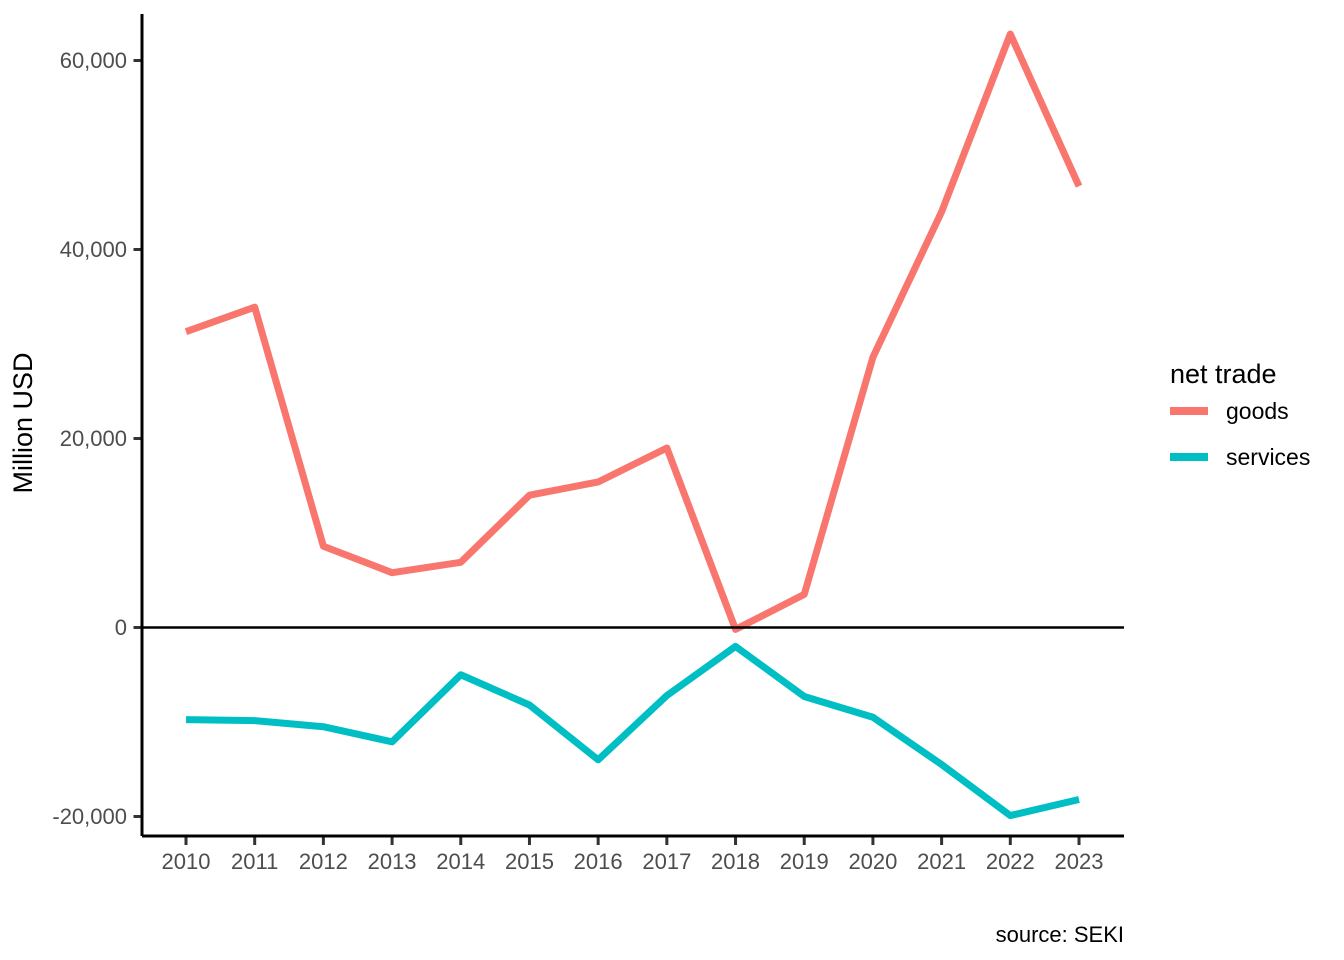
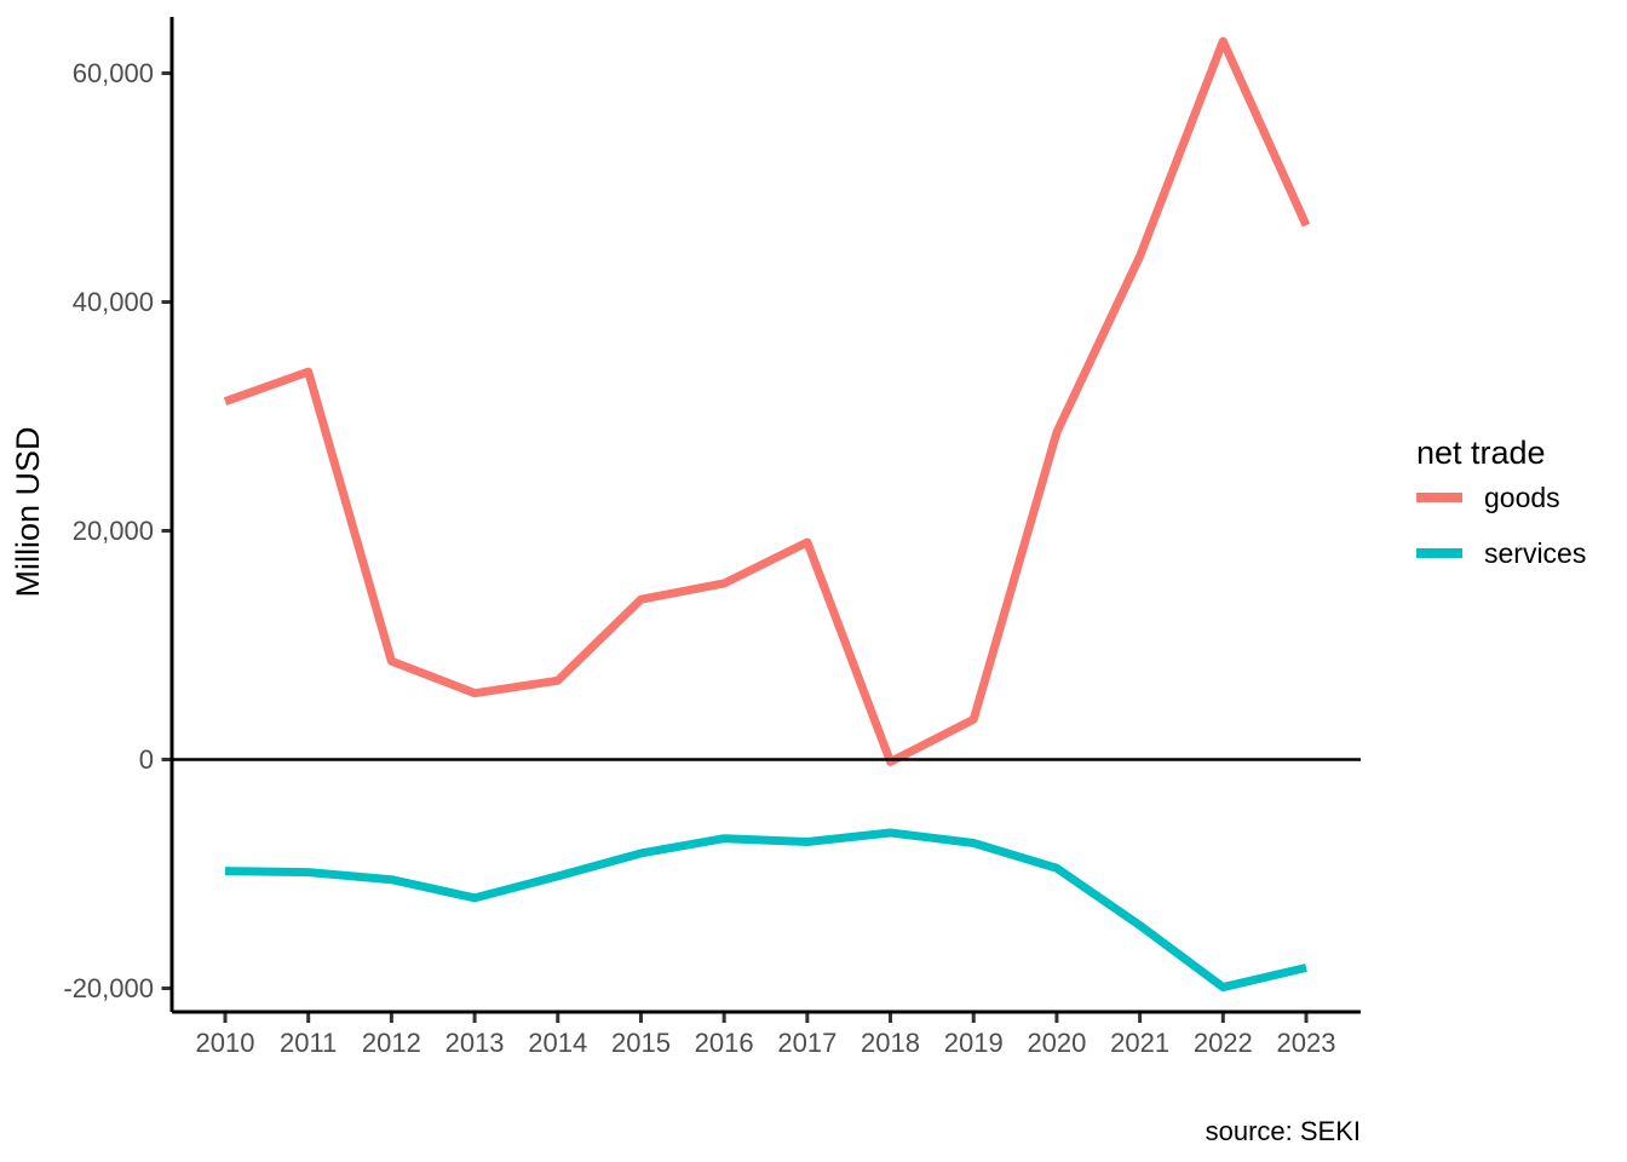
services/2014: -5000 -> -10000
services/2016: -14000 -> -7000
services/2018: -2000 -> -6000
